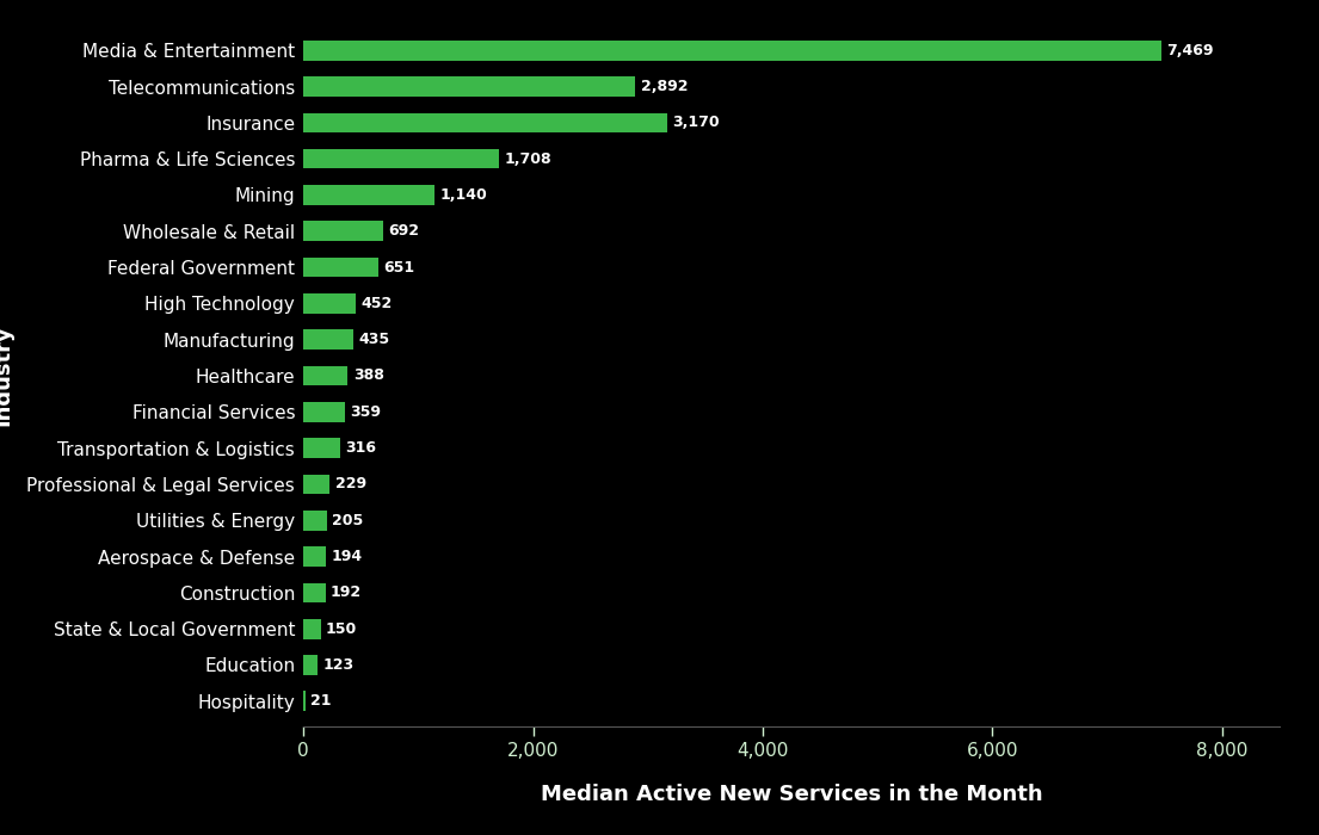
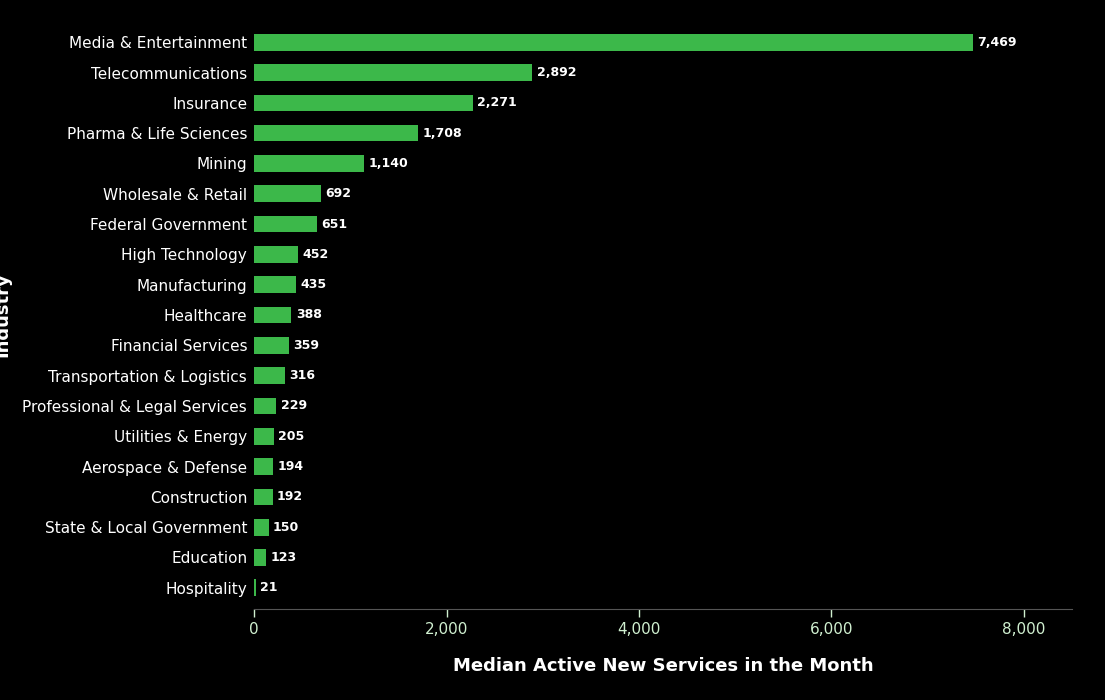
Insurance: 3,170 -> 2,271
